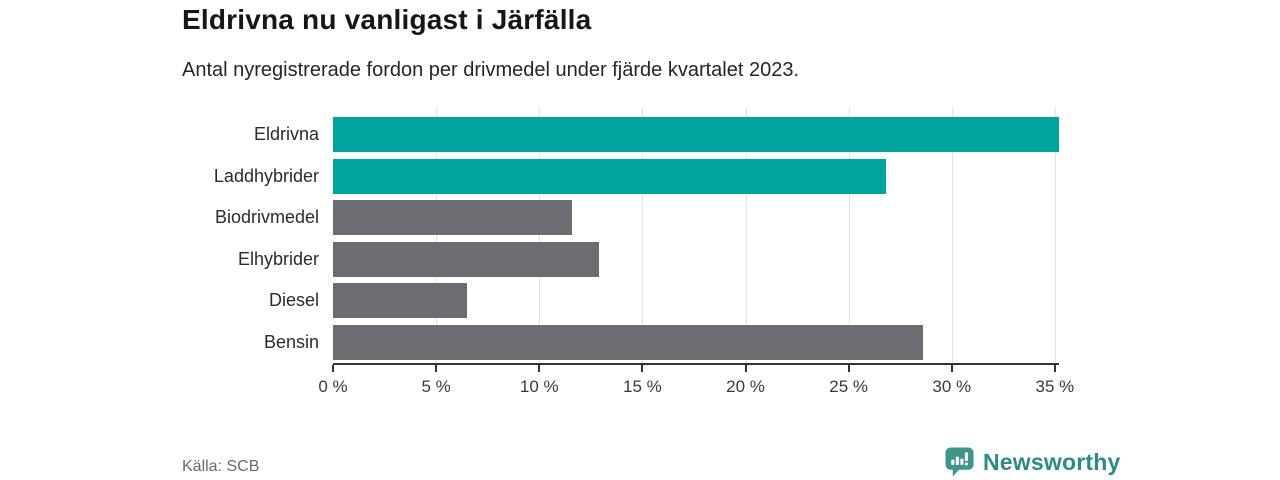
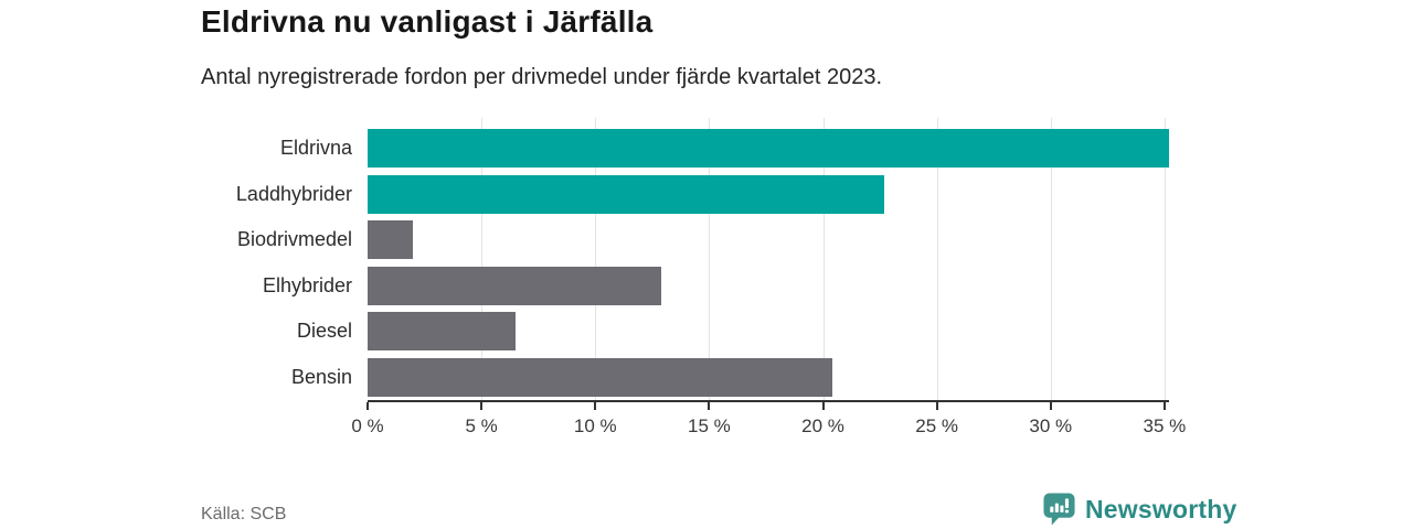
Laddhybrider: 26.8% -> 22.7%
Biodrivmedel: 11.6% -> 2.0%
Bensin: 28.6% -> 20.4%
